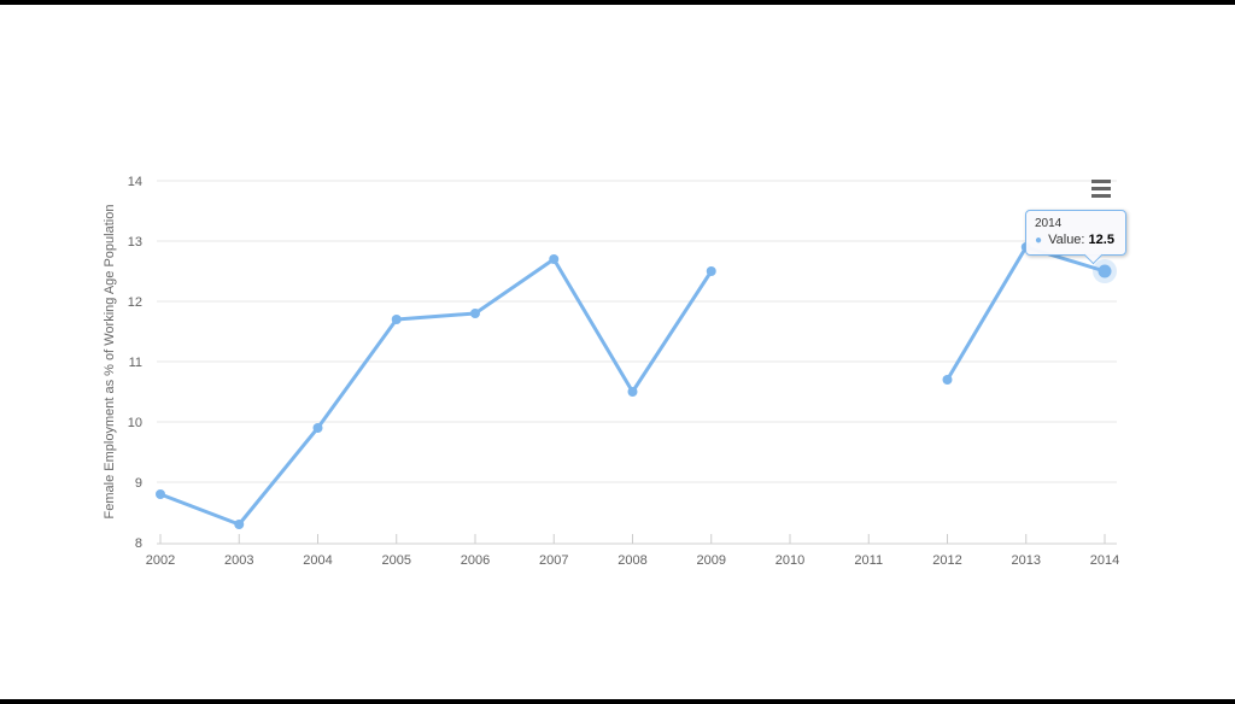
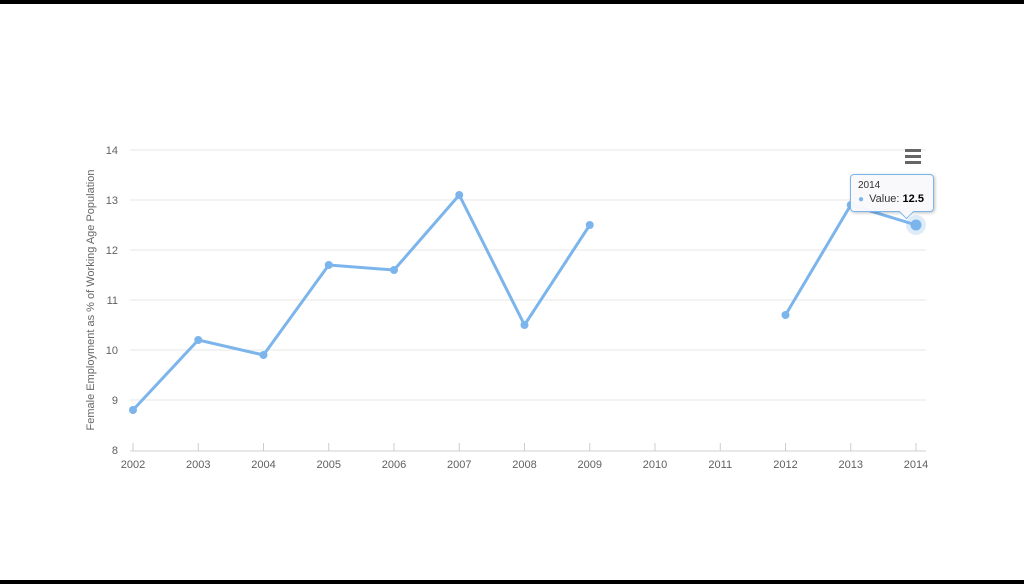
2003: 8.3 -> 10.2
2006: 11.8 -> 11.6
2007: 12.7 -> 13.1
